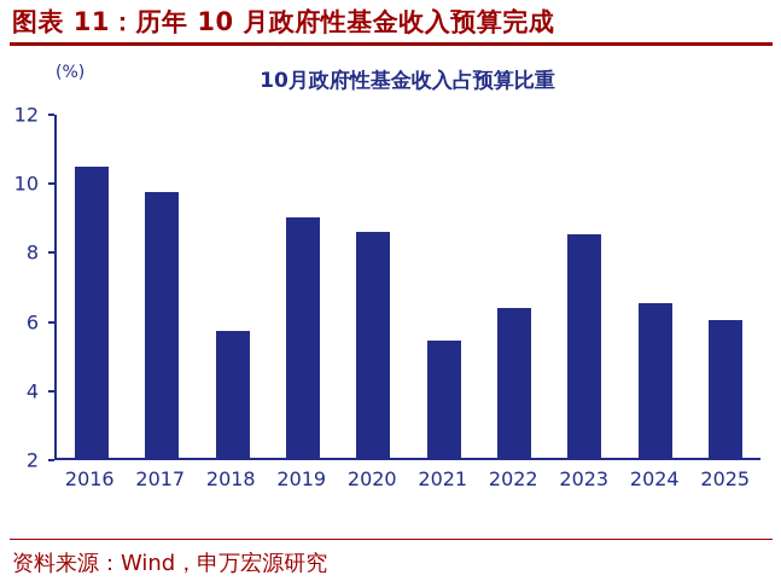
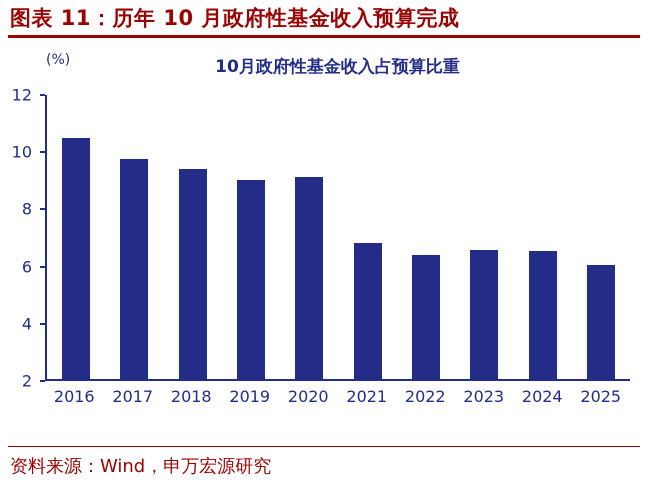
2018: 5.7 -> 9.4
2020: 8.6 -> 9.1
2021: 5.4 -> 6.8
2023: 8.5 -> 6.5
